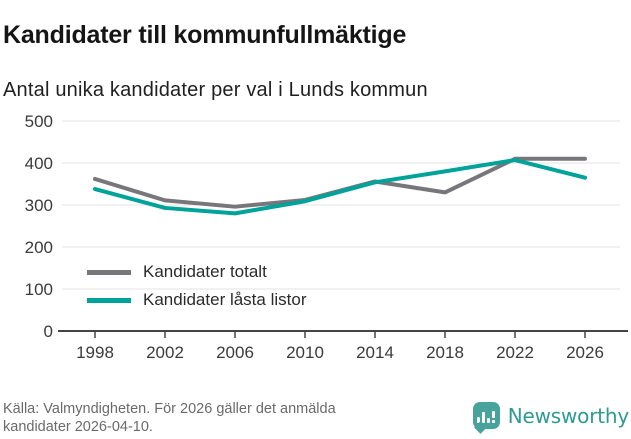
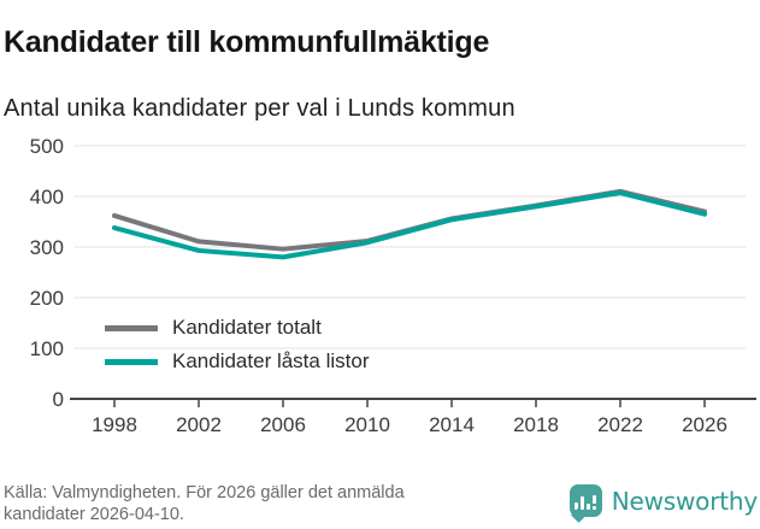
Kandidater totalt/2018: 330 -> 380
Kandidater totalt/2026: 410 -> 370
